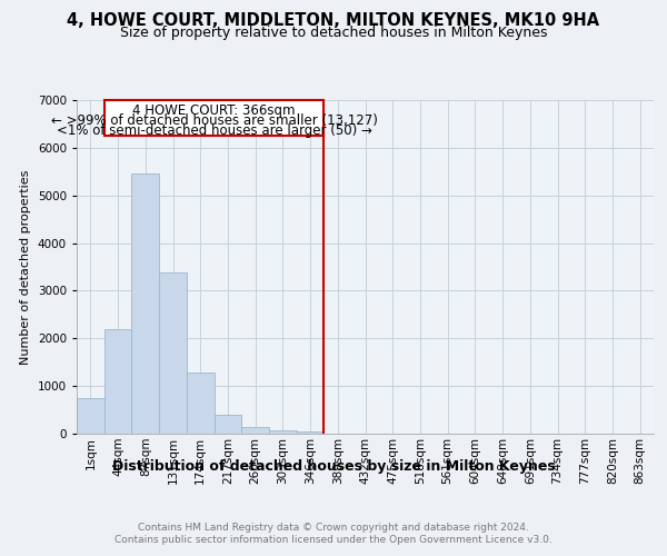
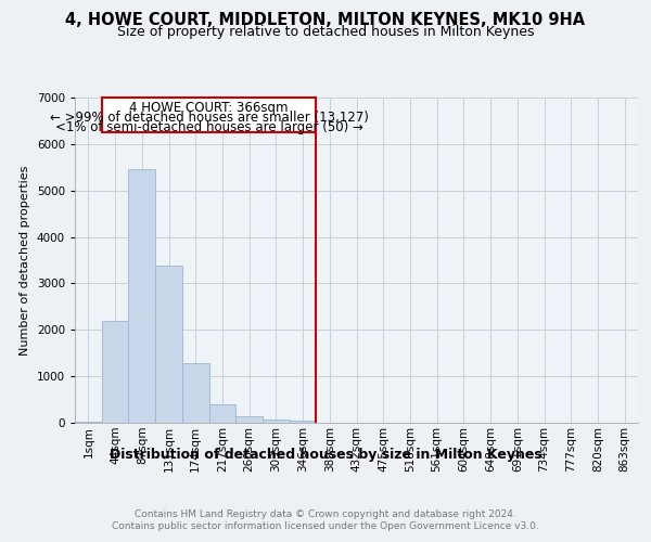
1sqm: 750 -> 30
